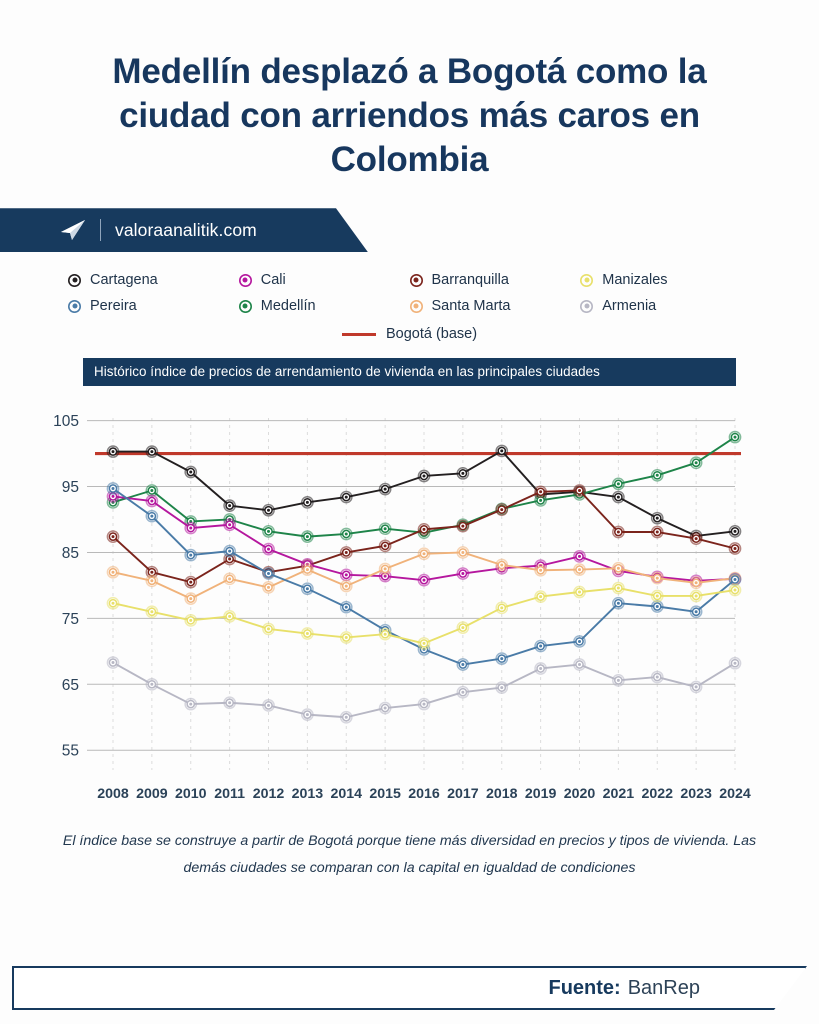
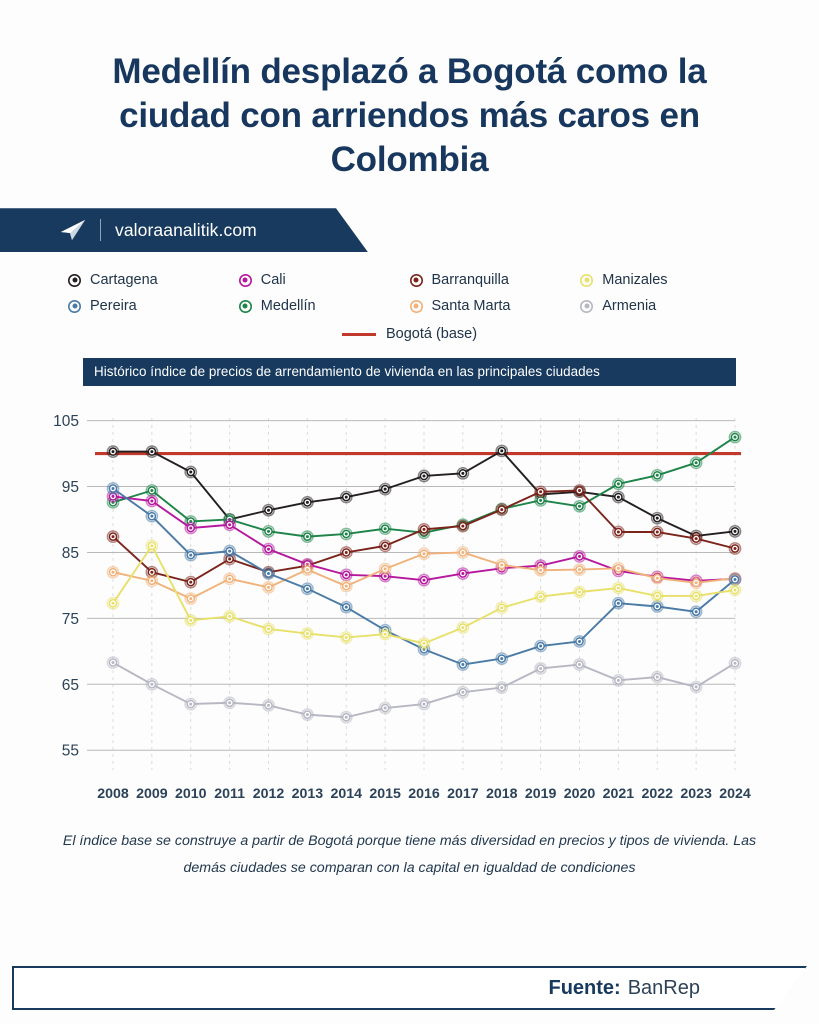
Manizales/2009: 76 -> 86
Cartagena/2011: 92 -> 90
Medellín/2020: 94 -> 92
